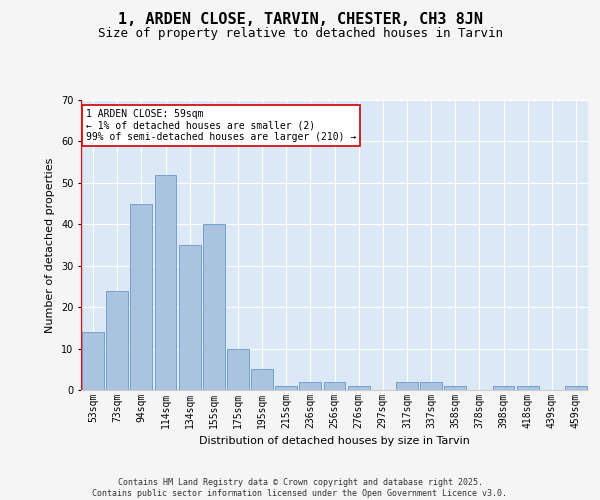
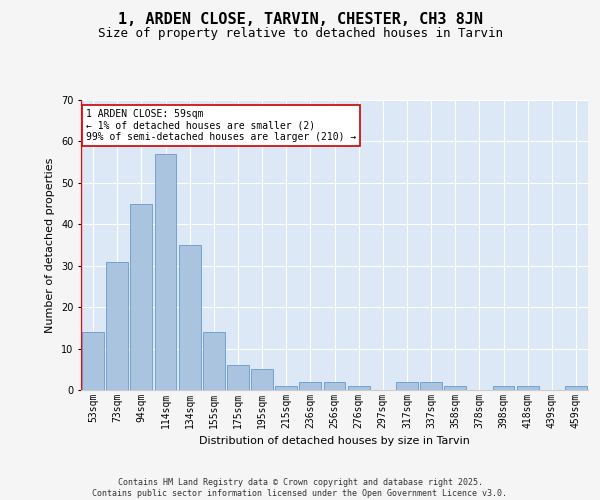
73sqm: 24 -> 31
114sqm: 52 -> 57
155sqm: 40 -> 14
175sqm: 10 -> 6
